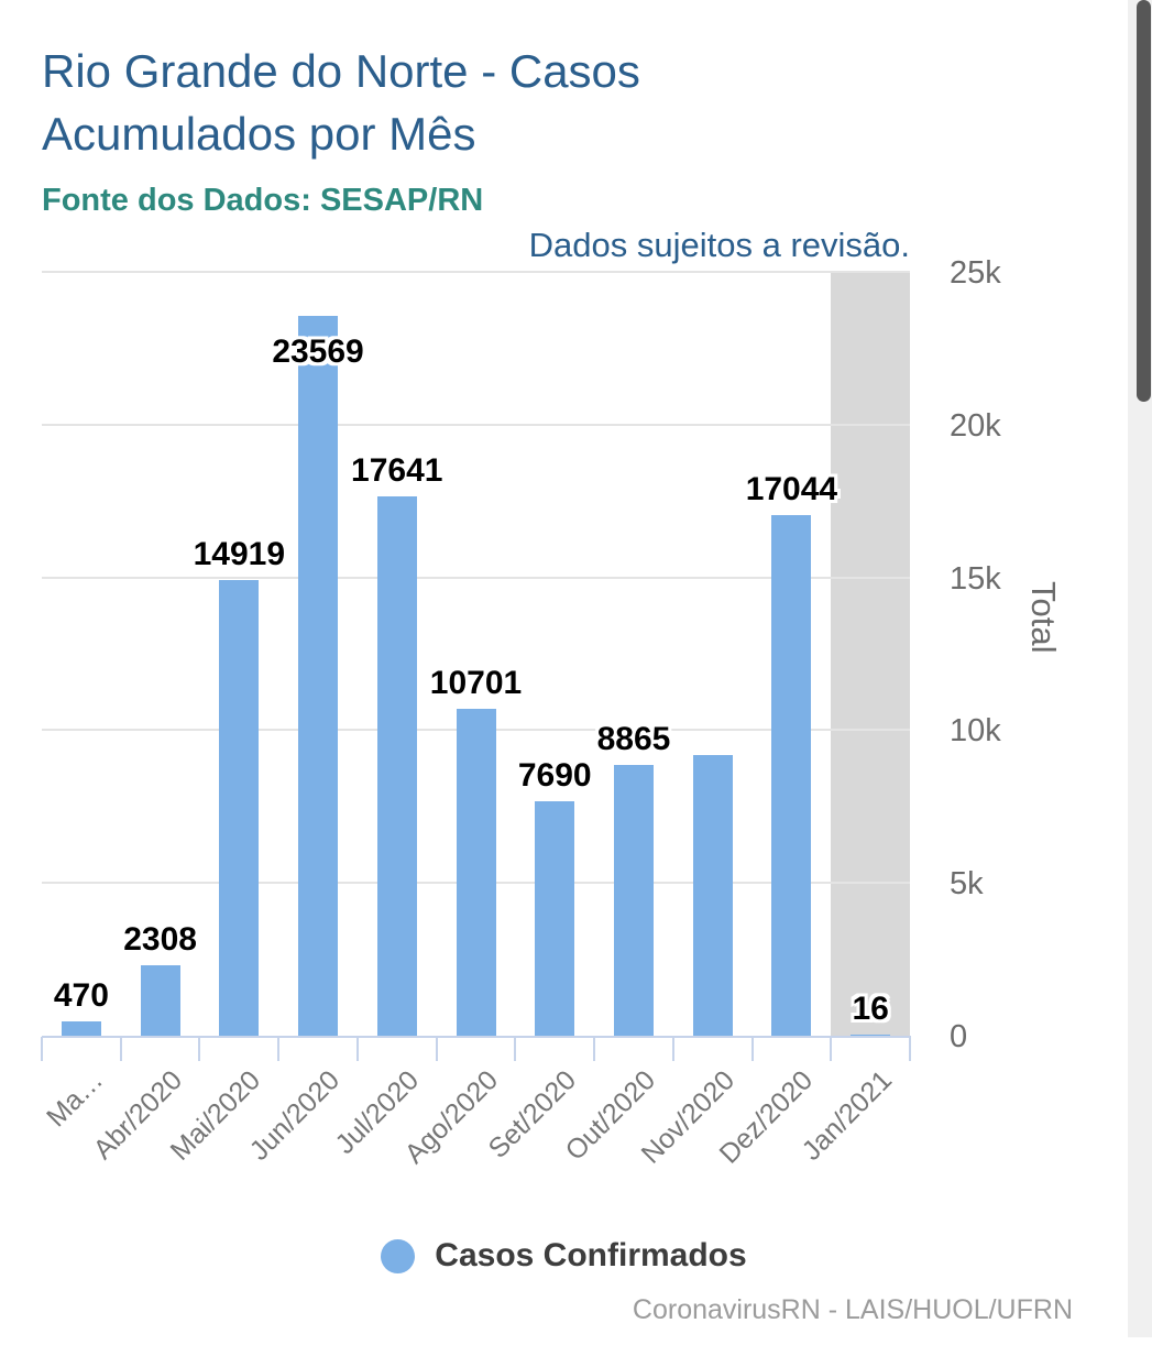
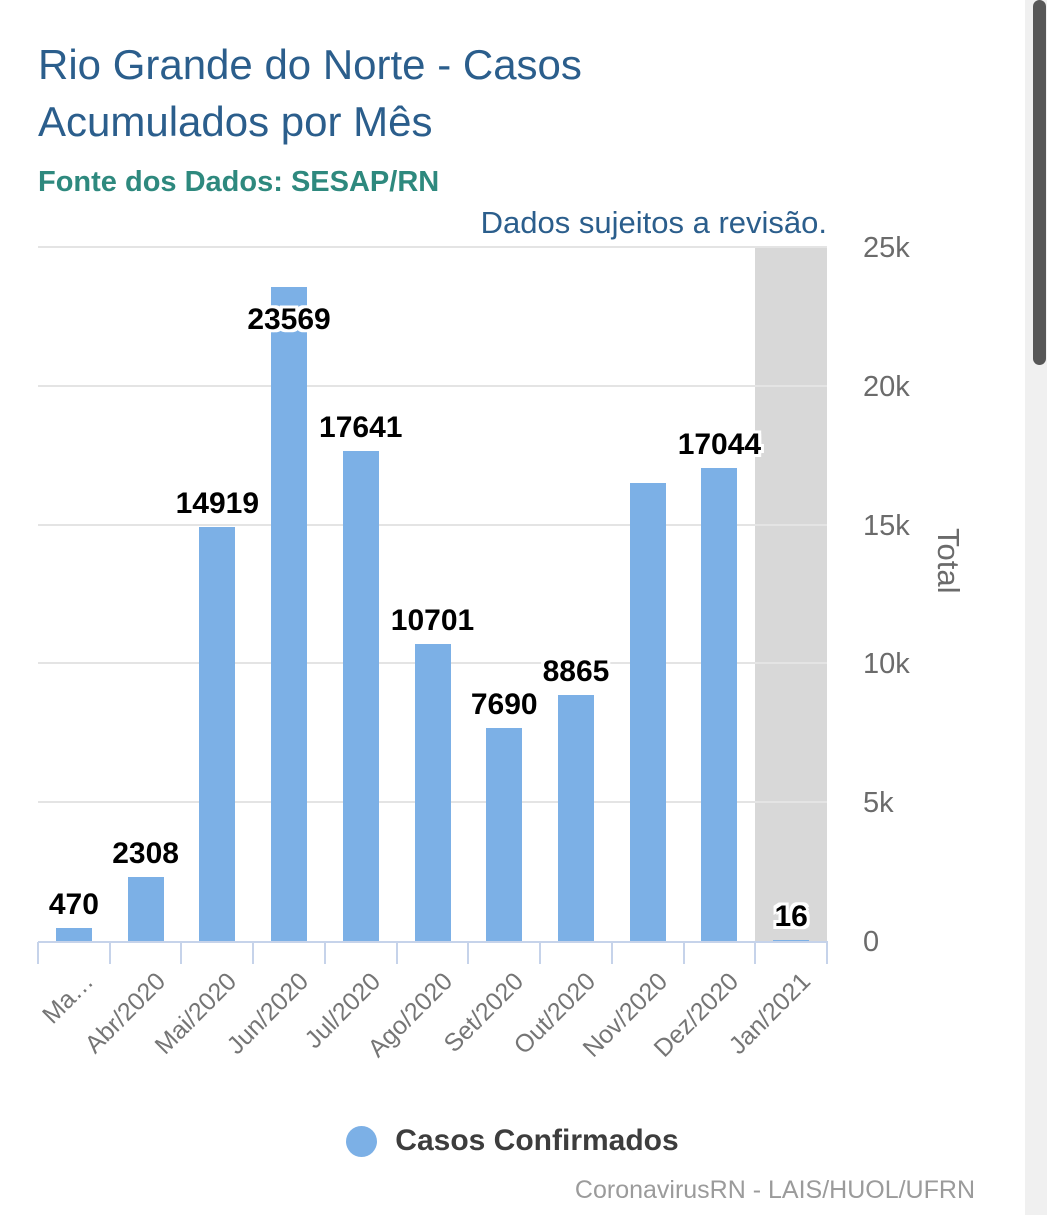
Nov/2020: 9.2k -> 16.5k
